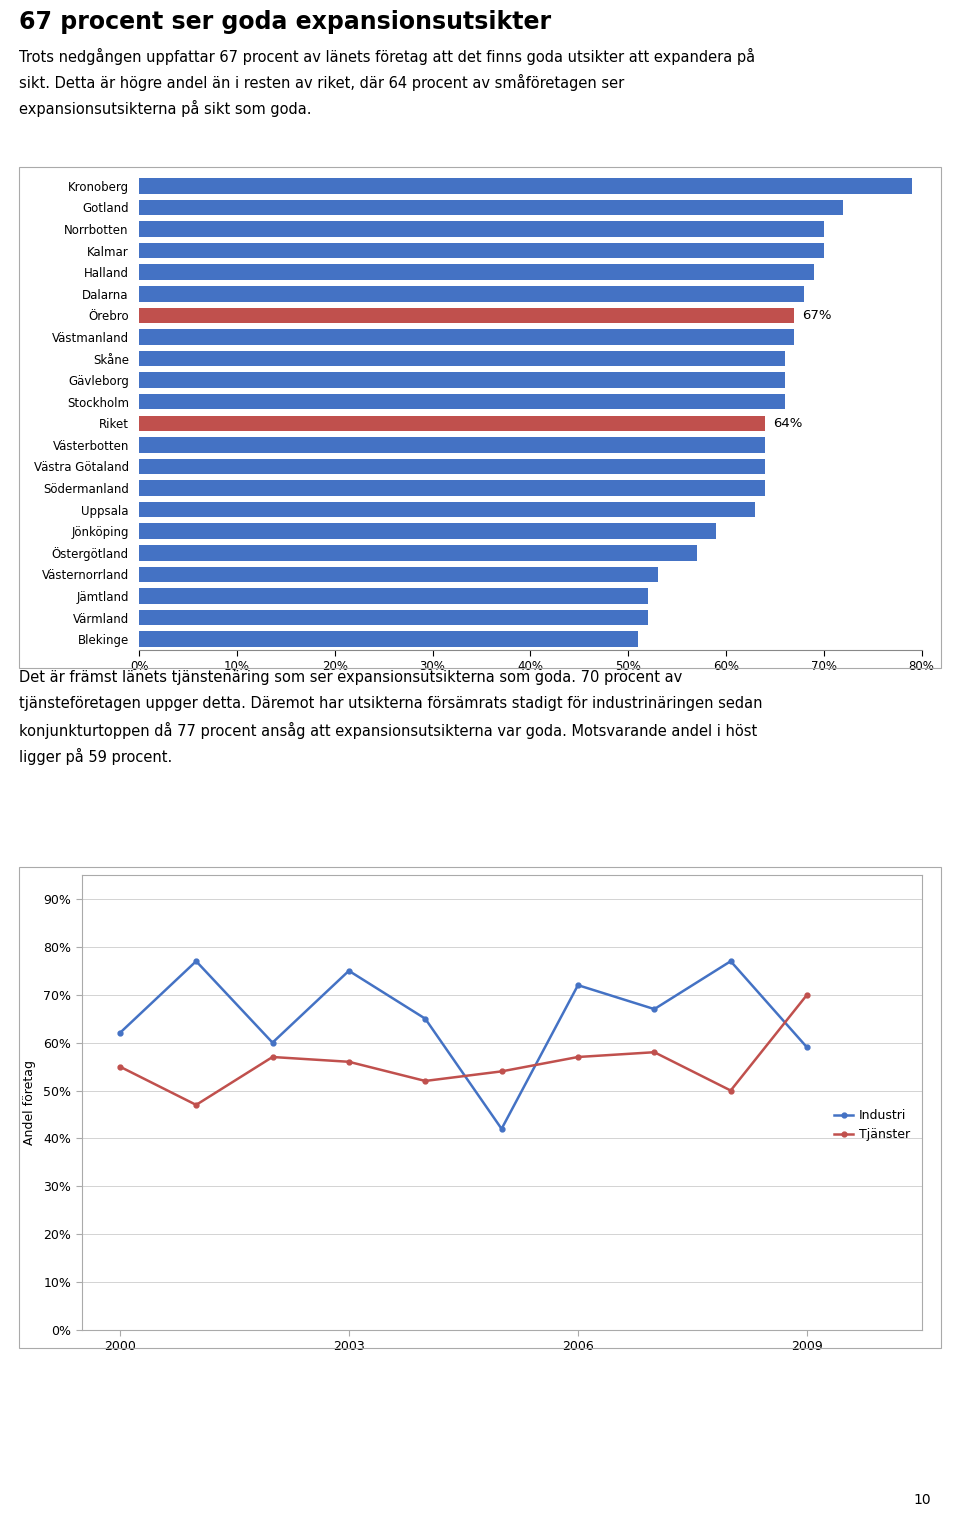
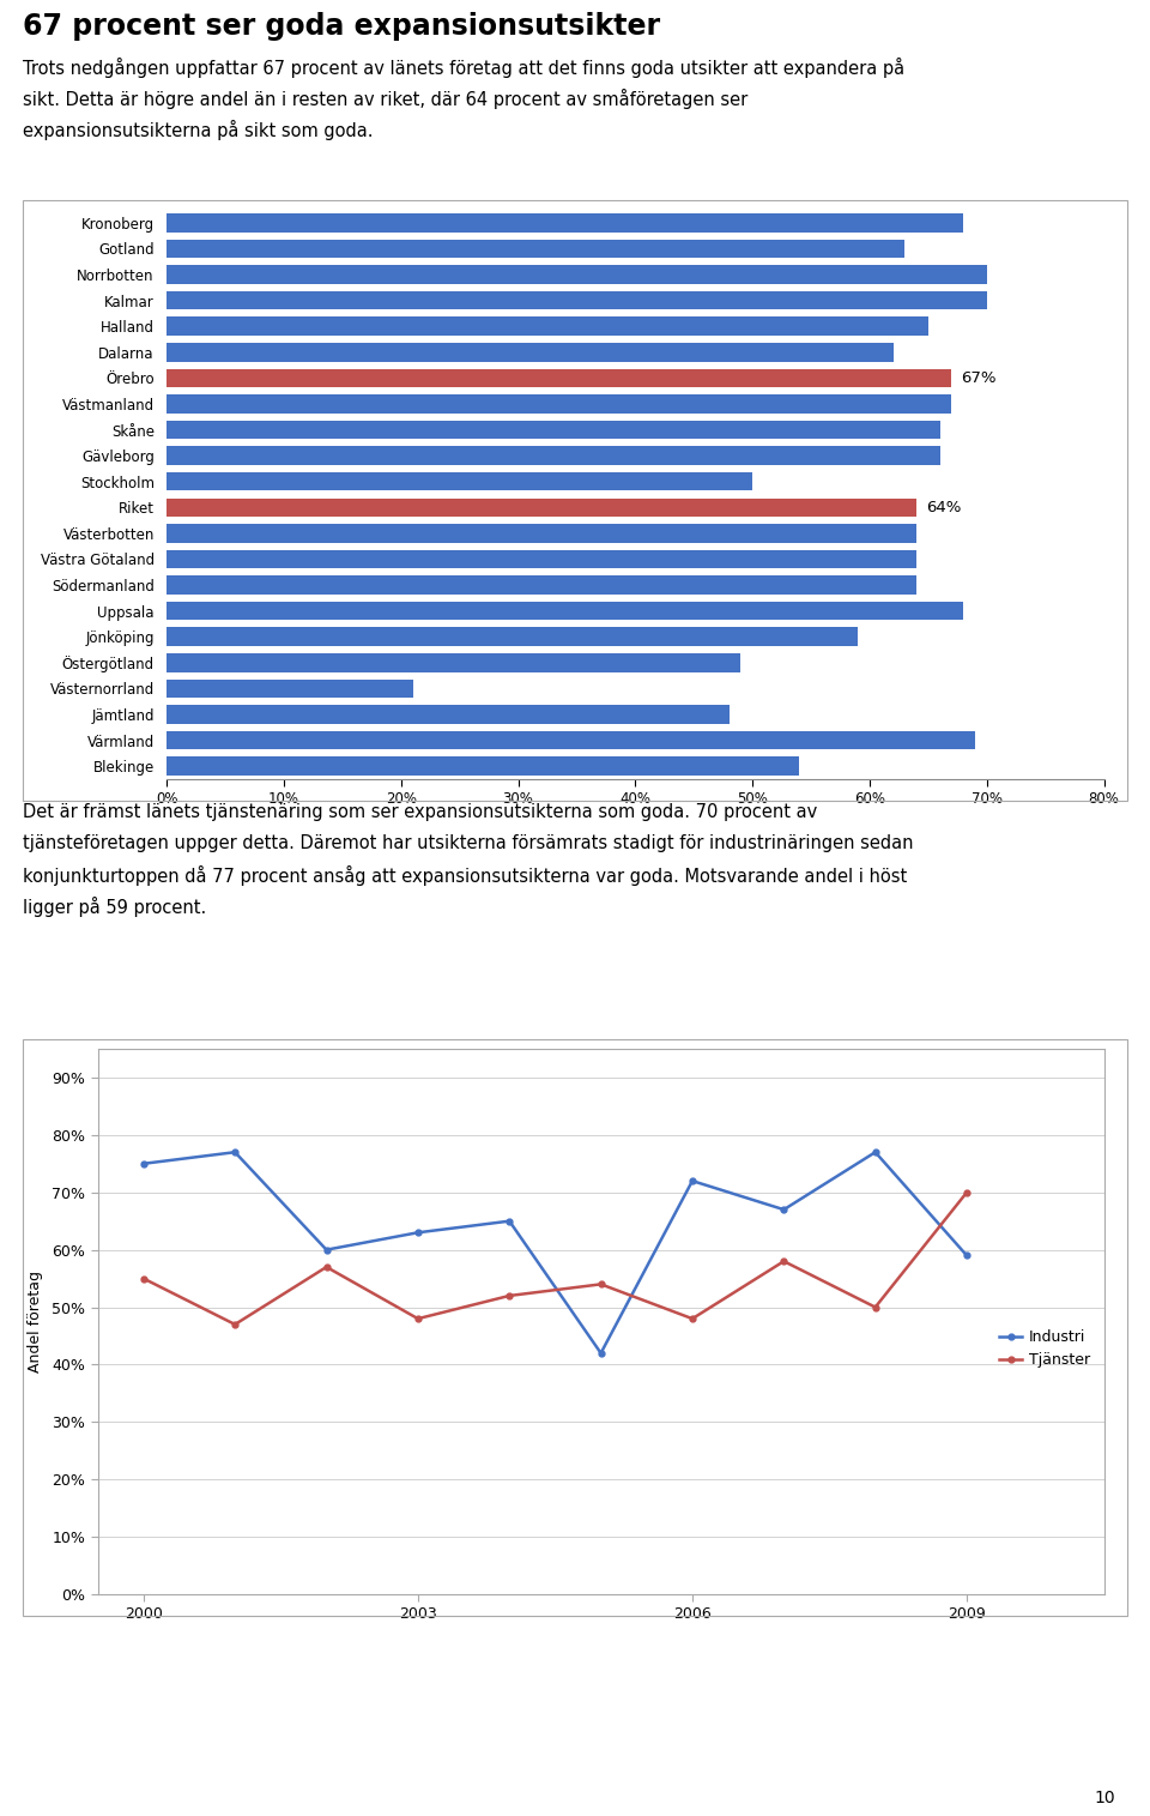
Kronoberg: 79% -> 68%
Gotland: 72% -> 63%
Halland: 69% -> 65%
Dalarna: 68% -> 62%
Stockholm: 66% -> 50%
Uppsala: 63% -> 68%
Östergötland: 57% -> 49%
Västernorrland: 53% -> 21%
Jämtland: 52% -> 48%
Värmland: 52% -> 69%
Blekinge: 51% -> 54%
Industri/2000: 62% -> 75%
Industri/2003: 75% -> 63%
Tjänster/2003: 56% -> 48%
Tjänster/2006: 57% -> 48%
